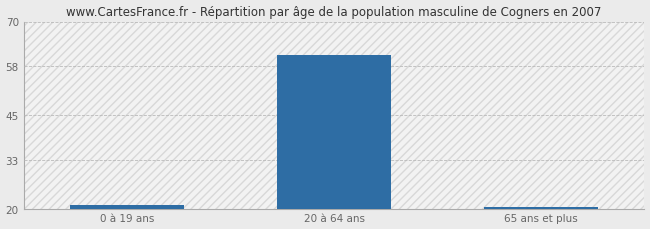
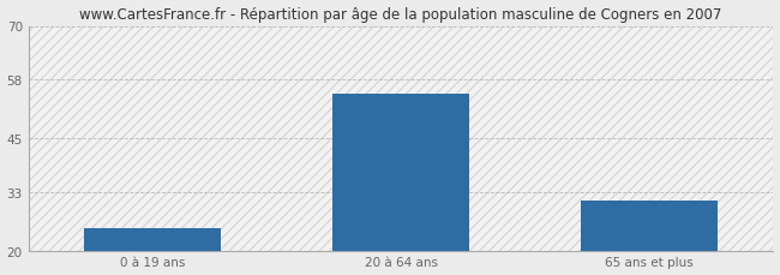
0 à 19 ans: 21.0 -> 25.0
20 à 64 ans: 61.0 -> 55.0
65 ans et plus: 20.3 -> 31.0
